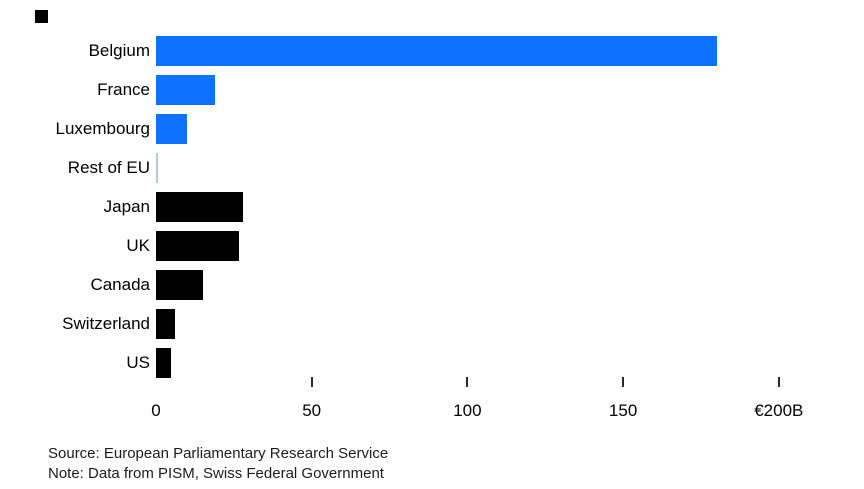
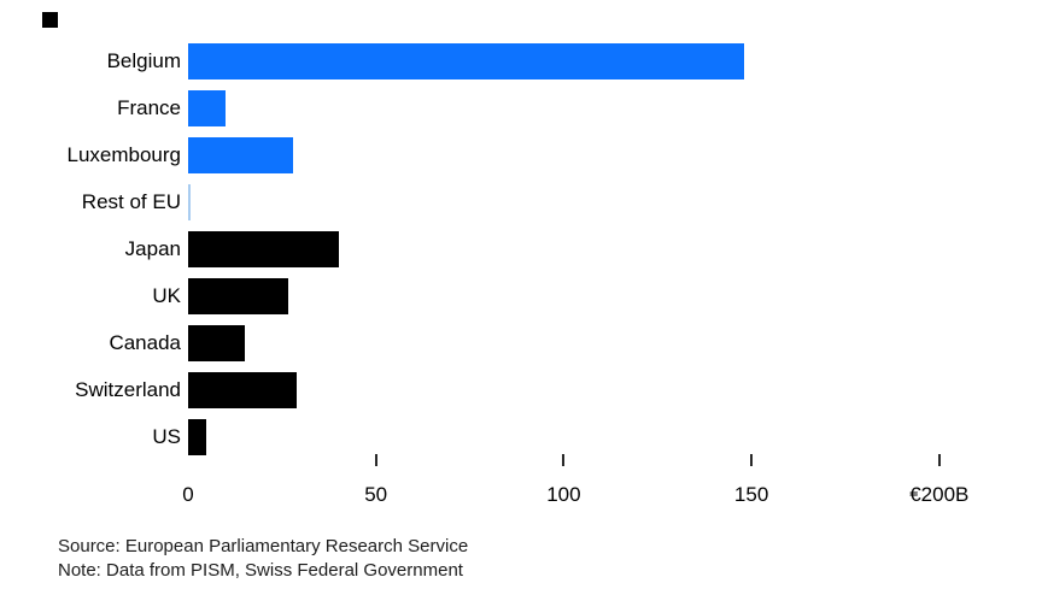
Belgium: €180B -> €148B
France: €19B -> €10B
Luxembourg: €10B -> €28B
Japan: €28B -> €40B
Switzerland: €6B -> €29B
